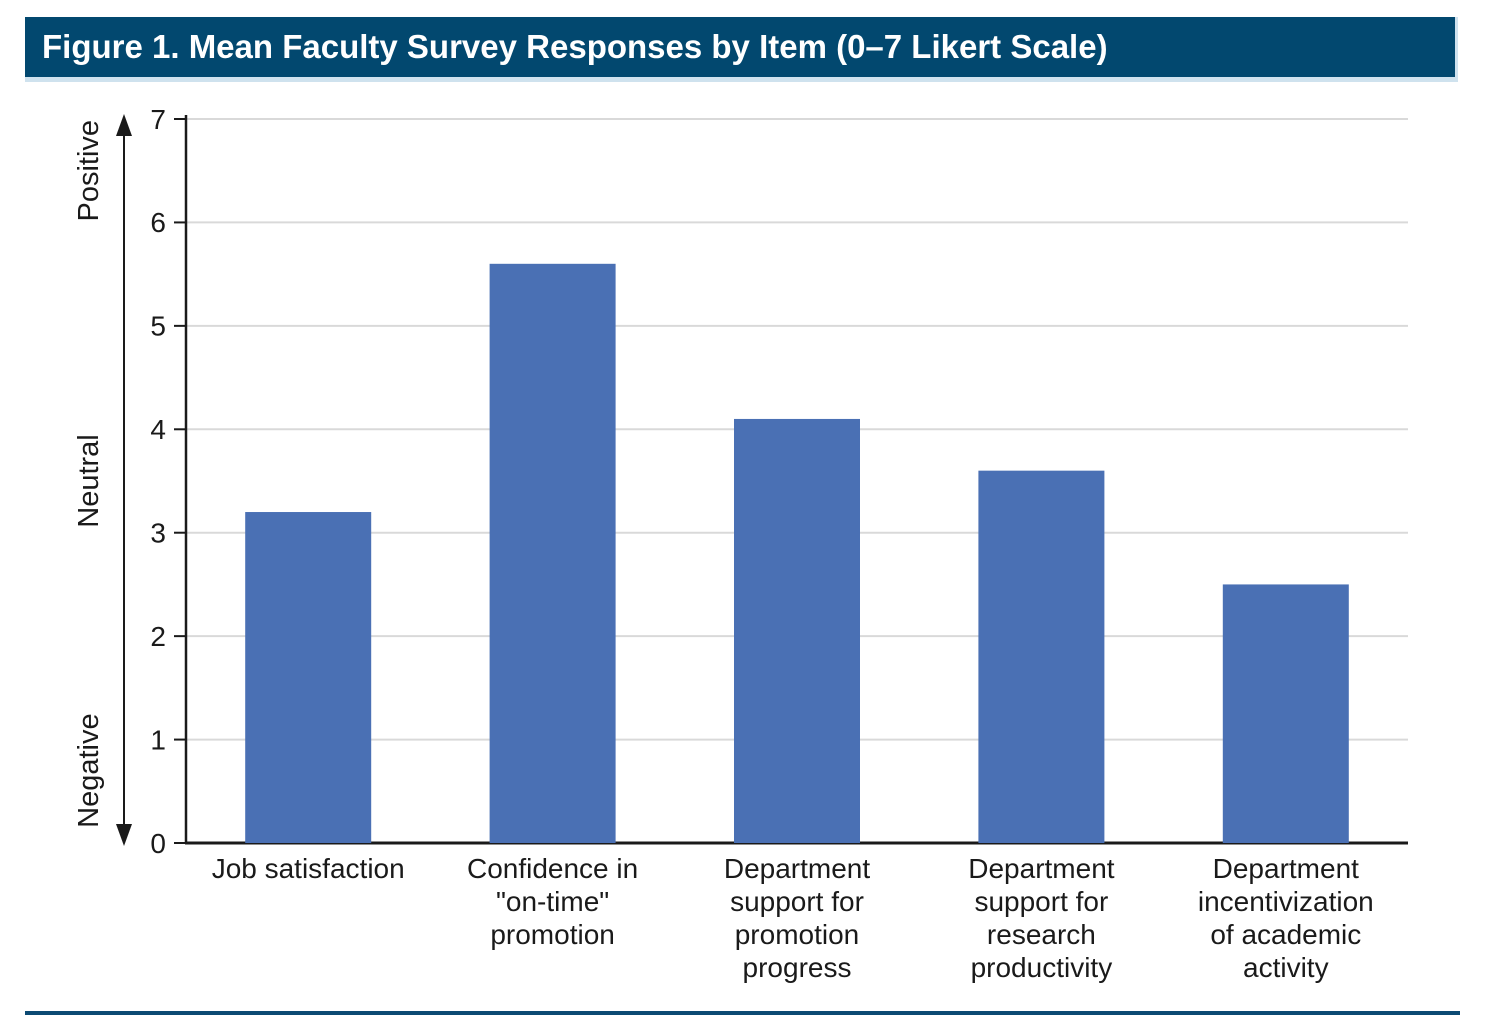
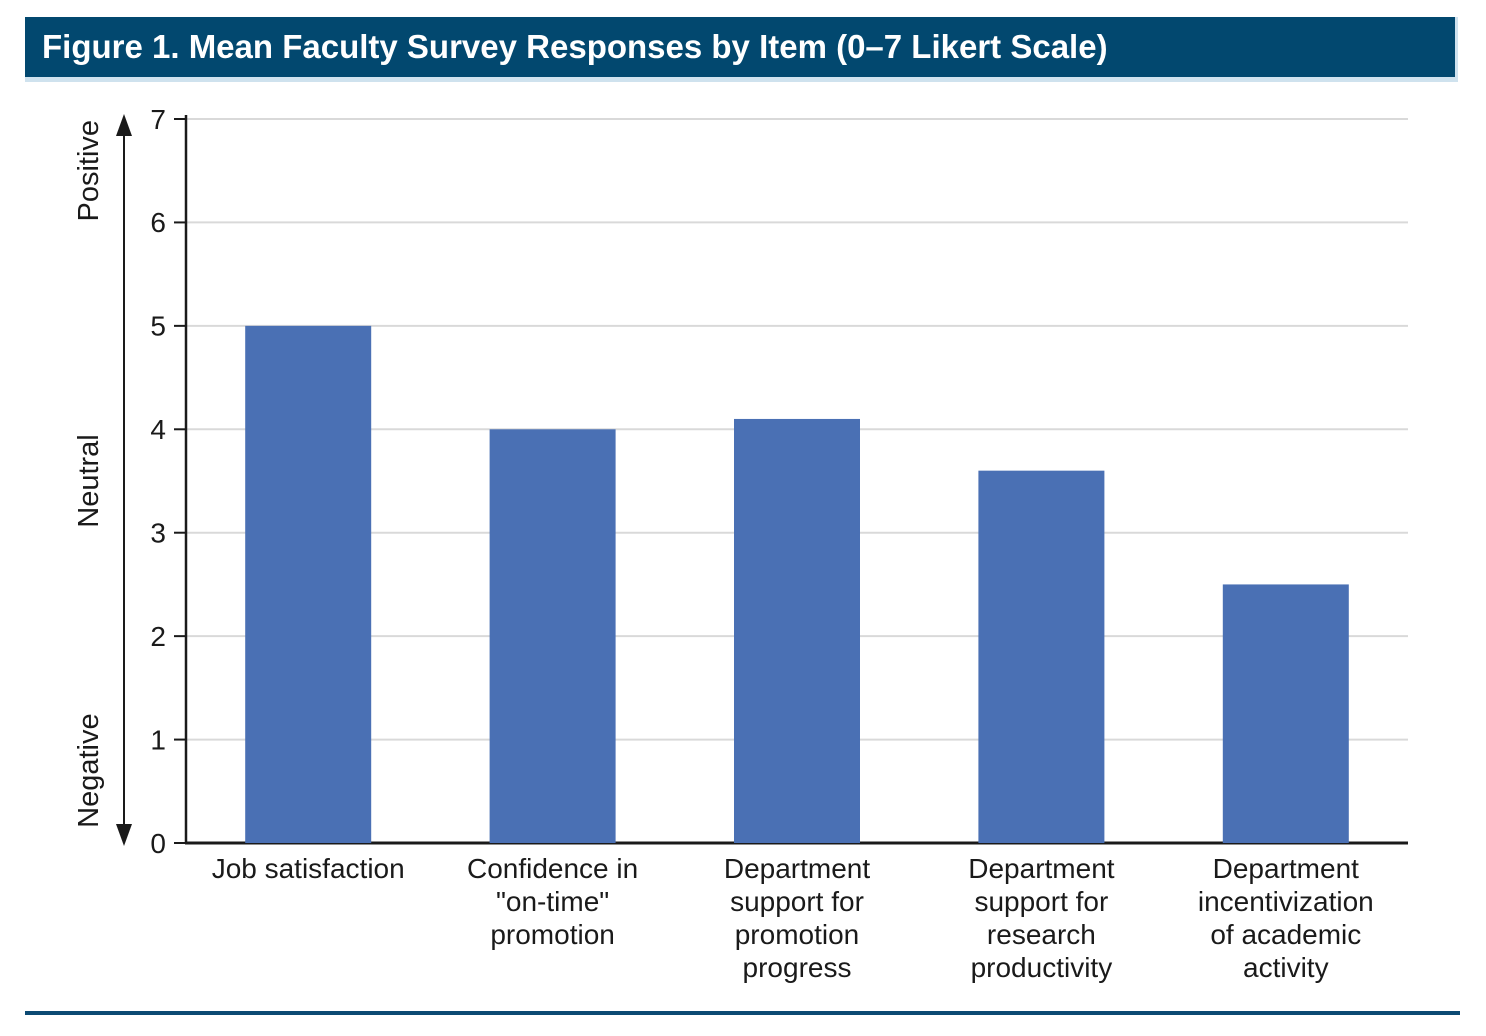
Job satisfaction: 3.2 -> 5.0
Confidence in "on-time" promotion: 5.6 -> 4.0
